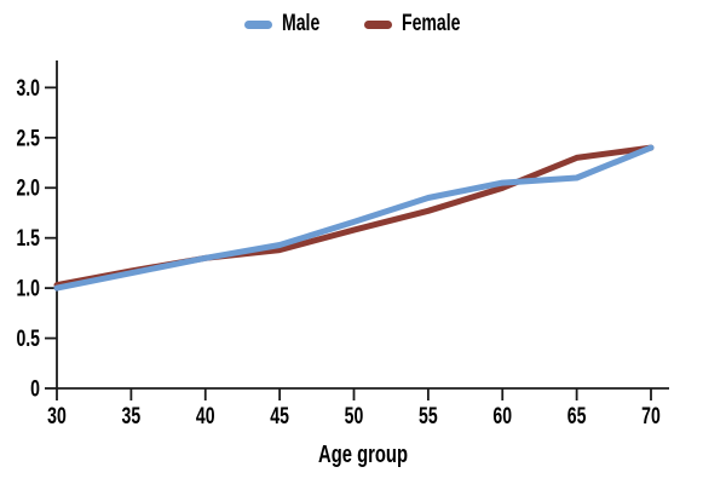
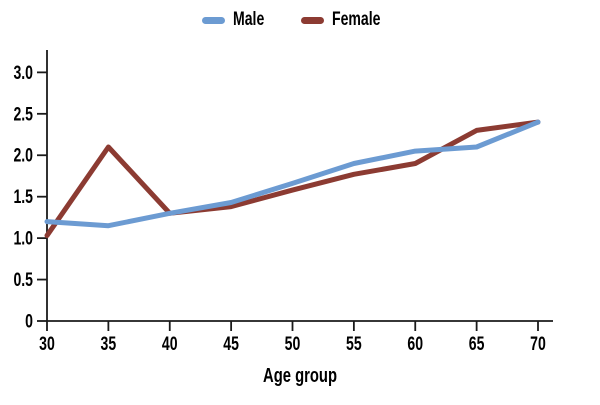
Male/30: 1.0 -> 1.2
Female/35: 1.2 -> 2.1
Female/60: 2.0 -> 1.9
